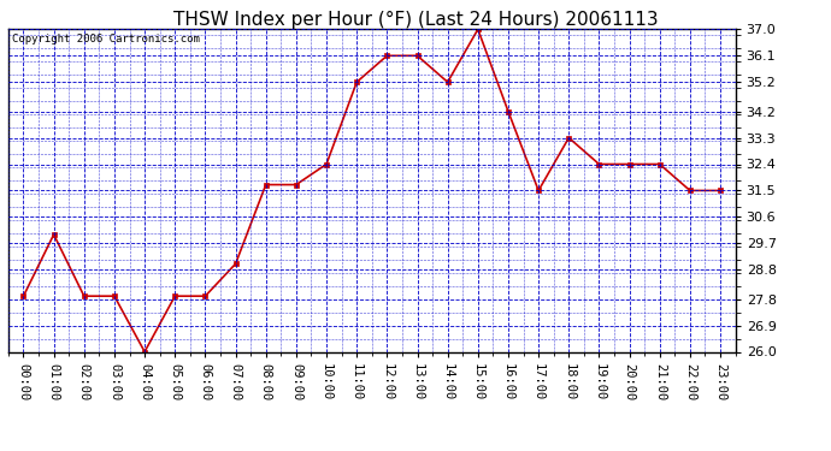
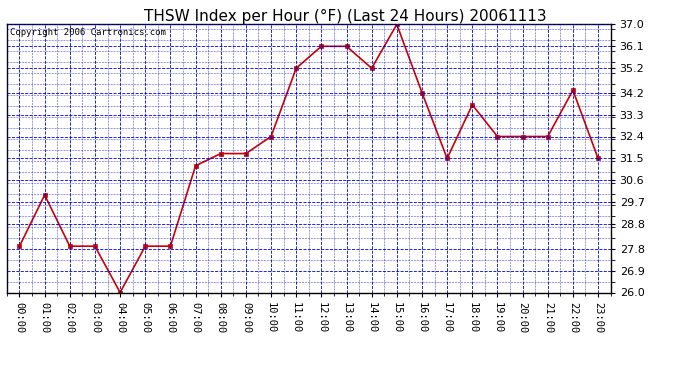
07:00: 29.0 -> 31.2
18:00: 33.3 -> 33.7
22:00: 31.5 -> 34.3
